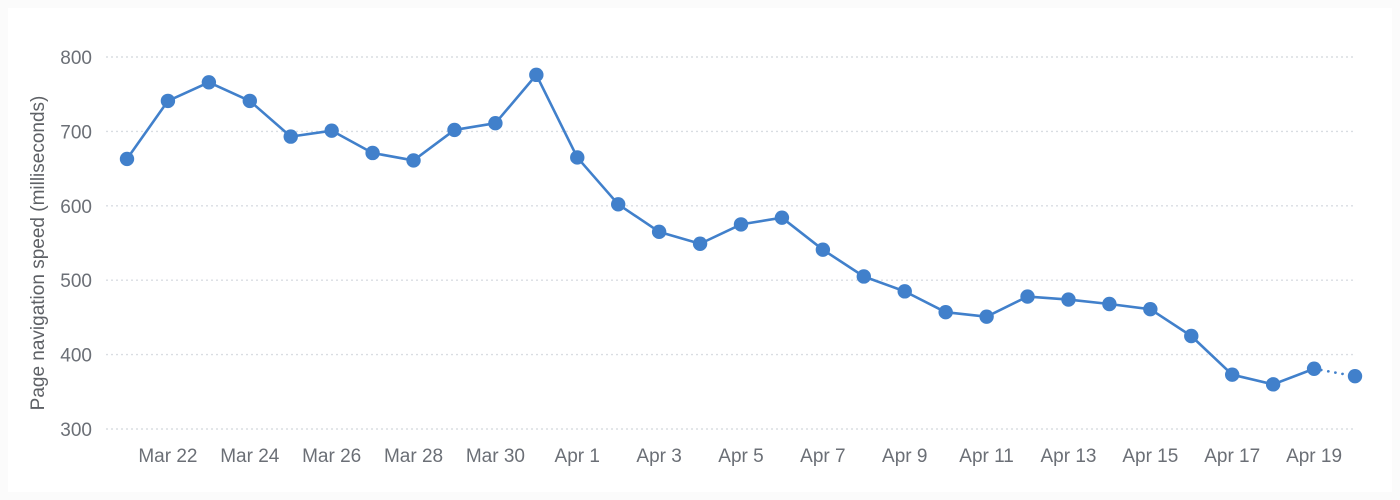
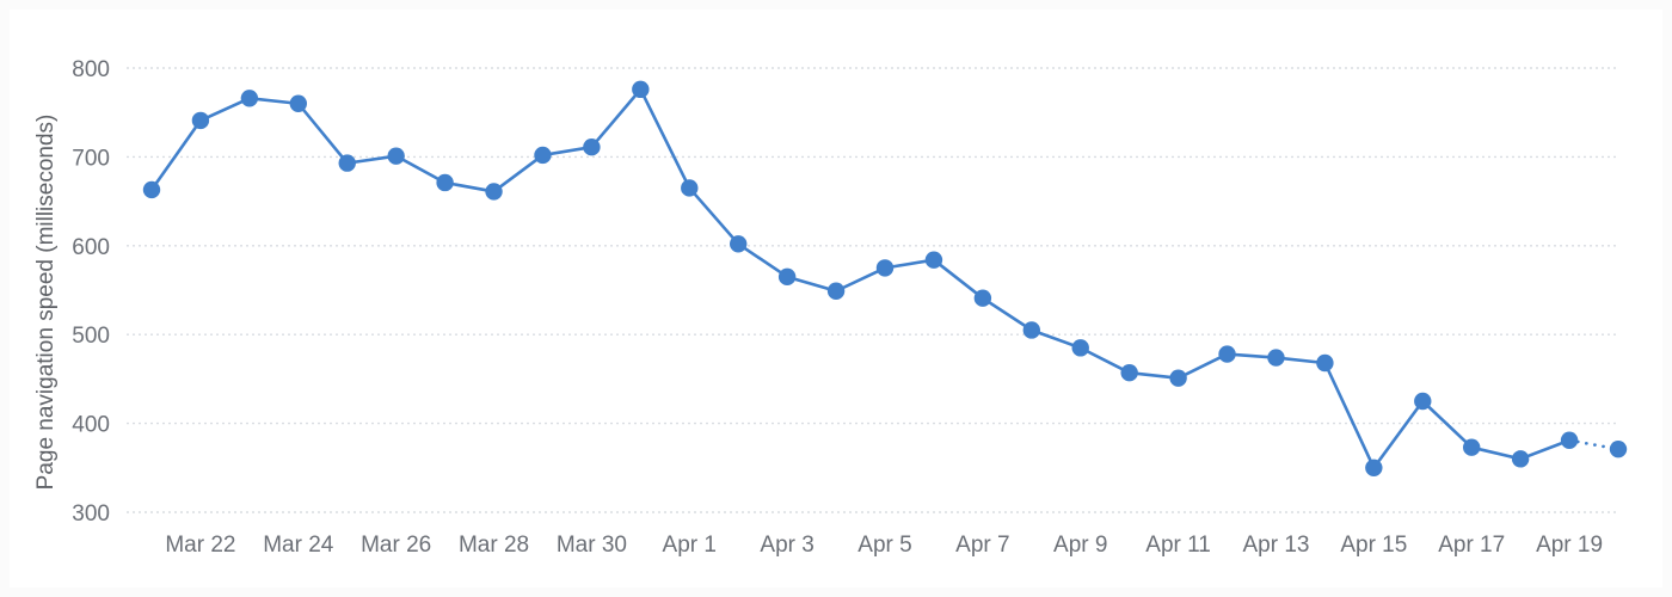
Mar 24: 740 -> 760
Apr 15: 460 -> 350
